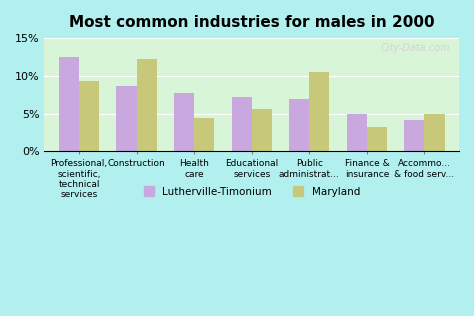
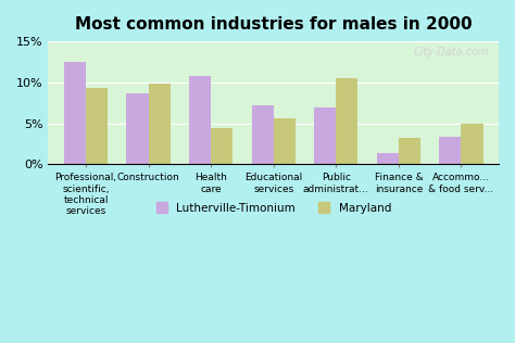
Maryland/Construction: 12.3% -> 9.8%
Lutherville-Timonium/Health care: 7.7% -> 10.8%
Lutherville-Timonium/Finance & insurance: 5.0% -> 1.4%
Lutherville-Timonium/Accommo... & food serv...: 4.2% -> 3.4%
